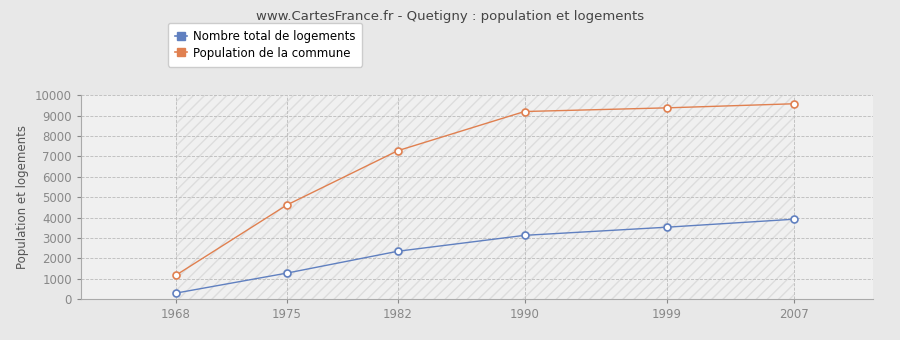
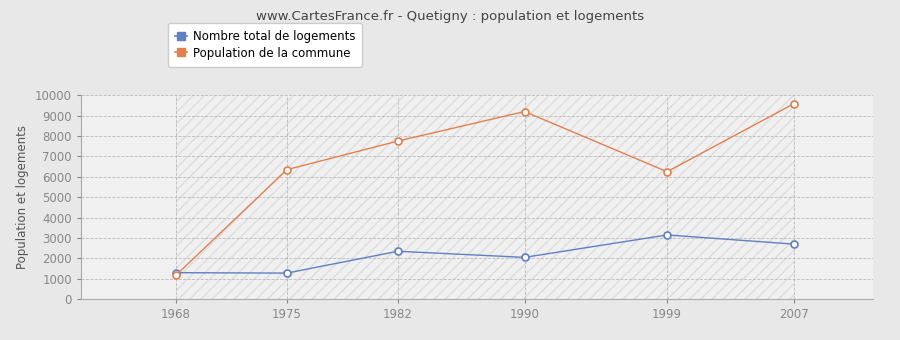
Nombre total de logements/1968: 300 -> 1300
Population de la commune/1975: 4620 -> 6350
Population de la commune/1982: 7280 -> 7750
Nombre total de logements/1990: 3130 -> 2050
Nombre total de logements/1999: 3530 -> 3150
Population de la commune/1999: 9380 -> 6250
Nombre total de logements/2007: 3920 -> 2700
